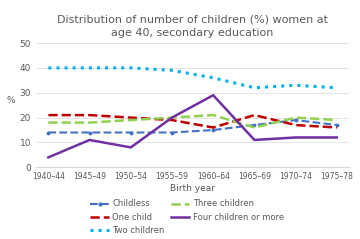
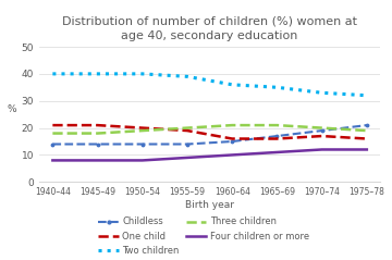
Four children or more/1940–44: 4 -> 8
Four children or more/1945–49: 11 -> 8
Four children or more/1955–59: 20 -> 9
Four children or more/1960–64: 29 -> 10
One child/1965–69: 21 -> 16
Two children/1965–69: 32 -> 35
Three children/1965–69: 16 -> 21
Childless/1975–78: 17 -> 21
